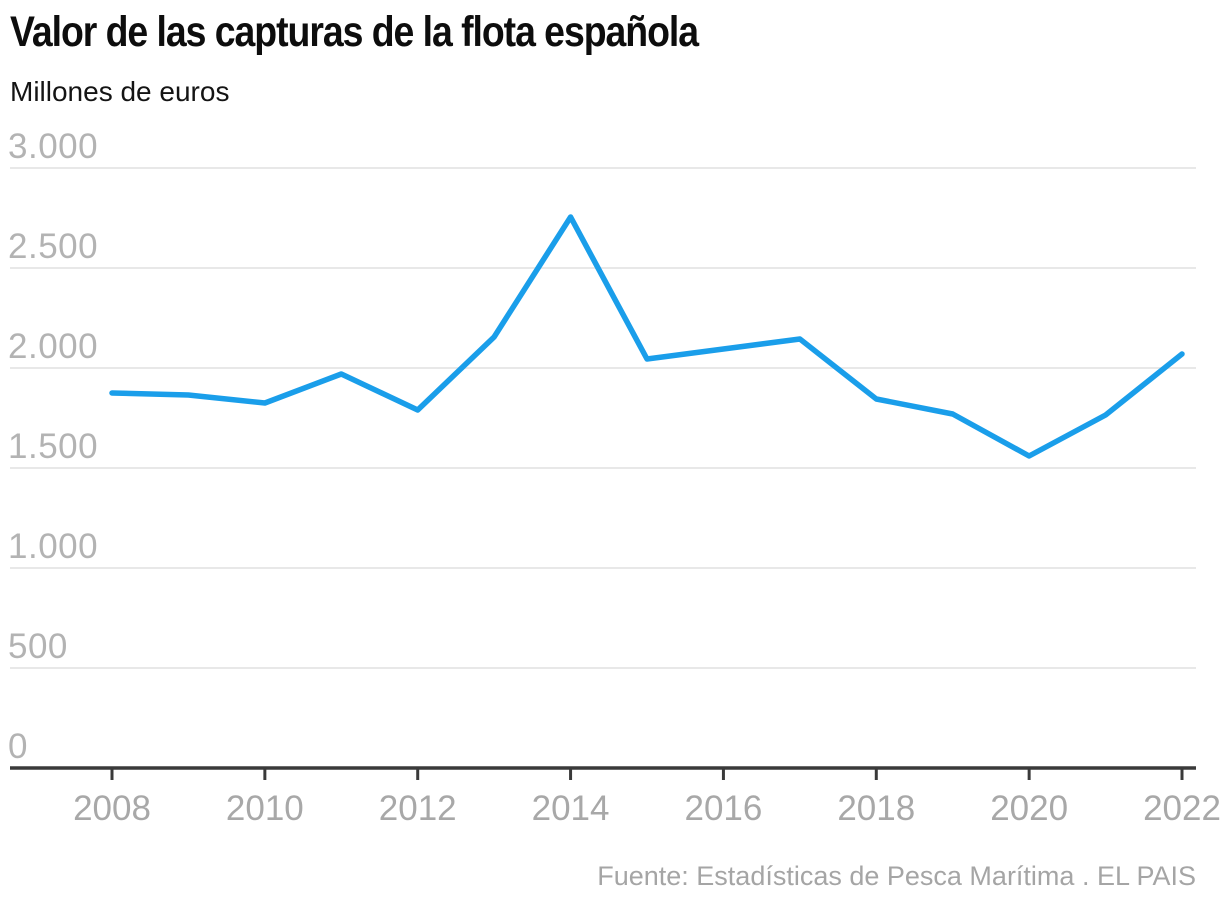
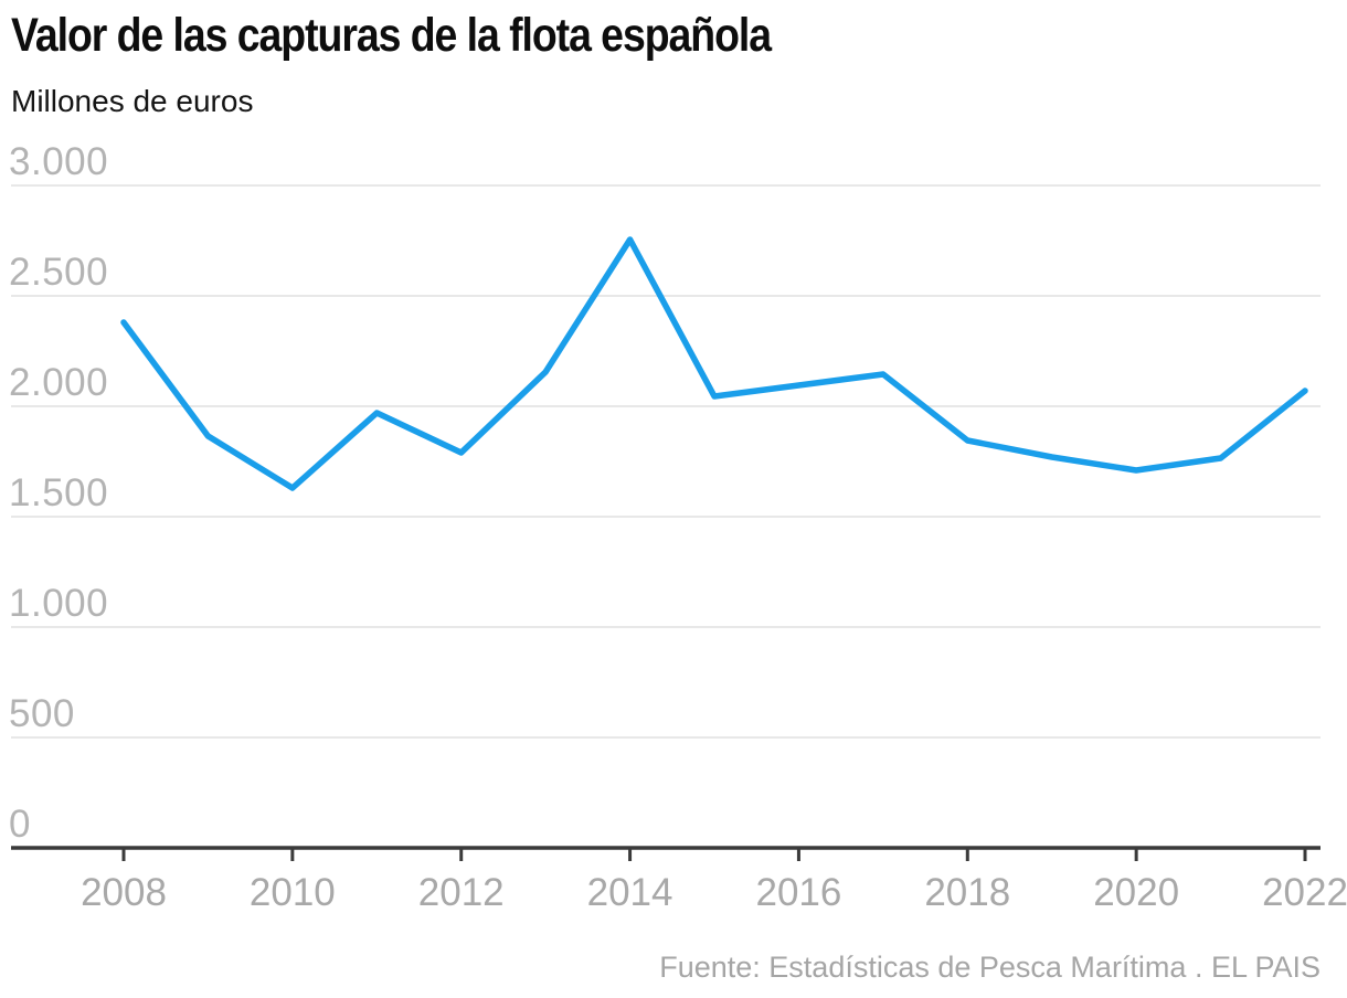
2008: 1880 -> 2380
2010: 1820 -> 1630
2020: 1560 -> 1710
